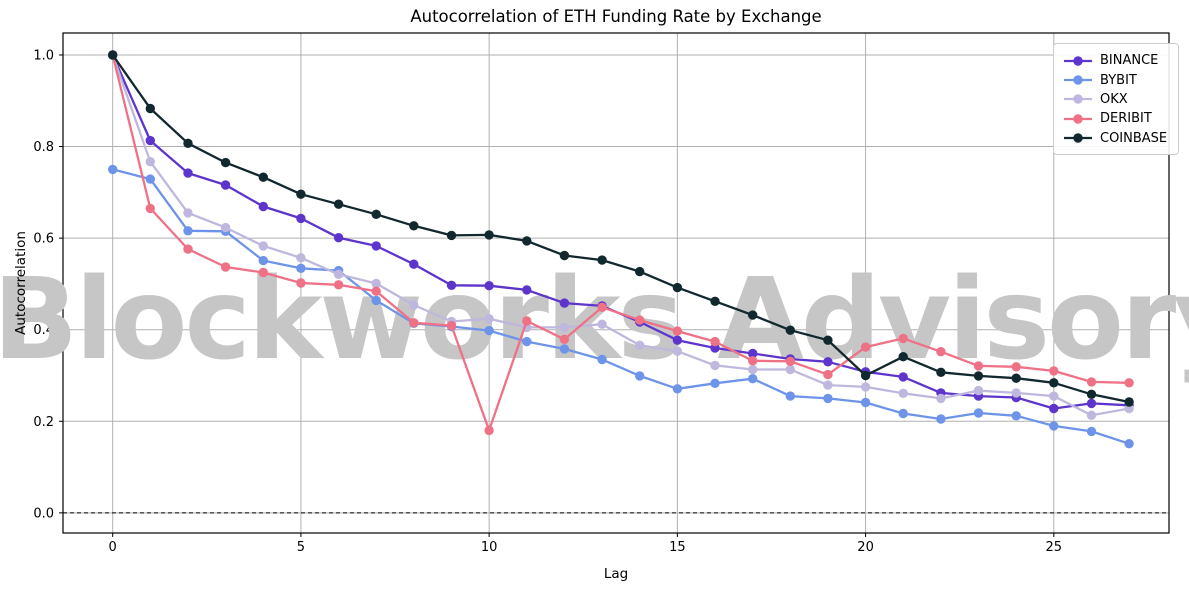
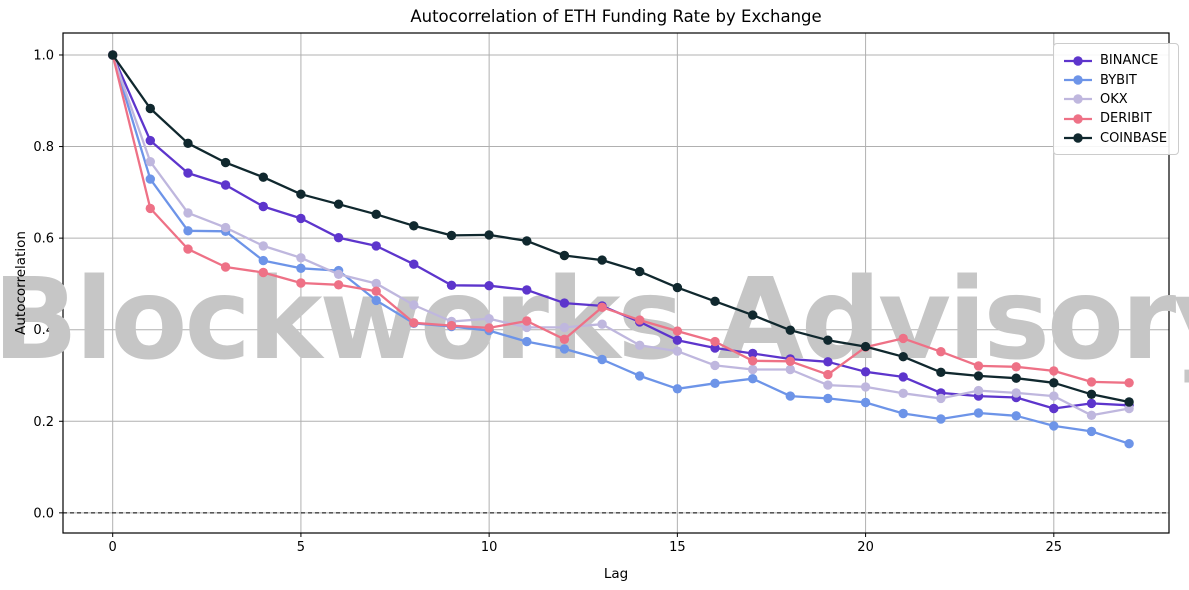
BYBIT/0: 0.75 -> 1.00
DERIBIT/10: 0.18 -> 0.40
COINBASE/20: 0.30 -> 0.36
